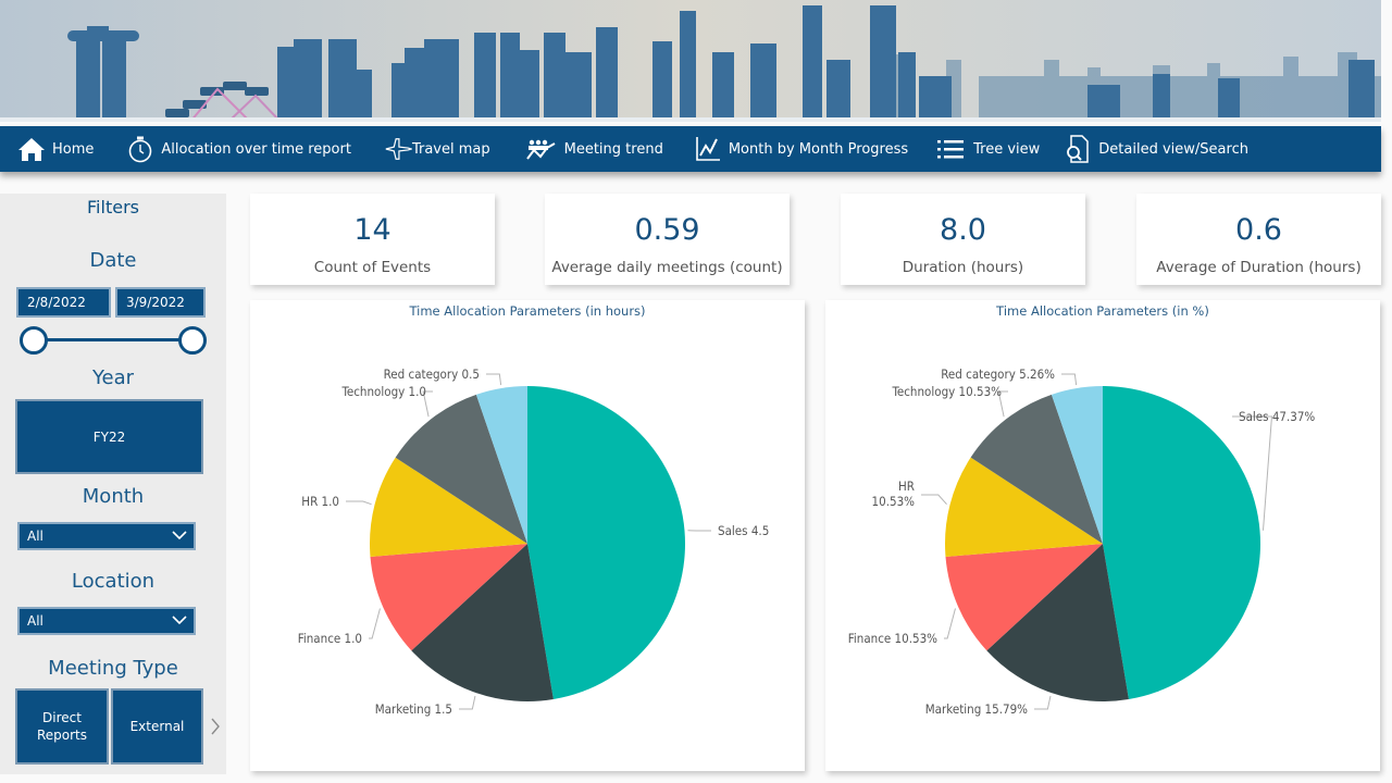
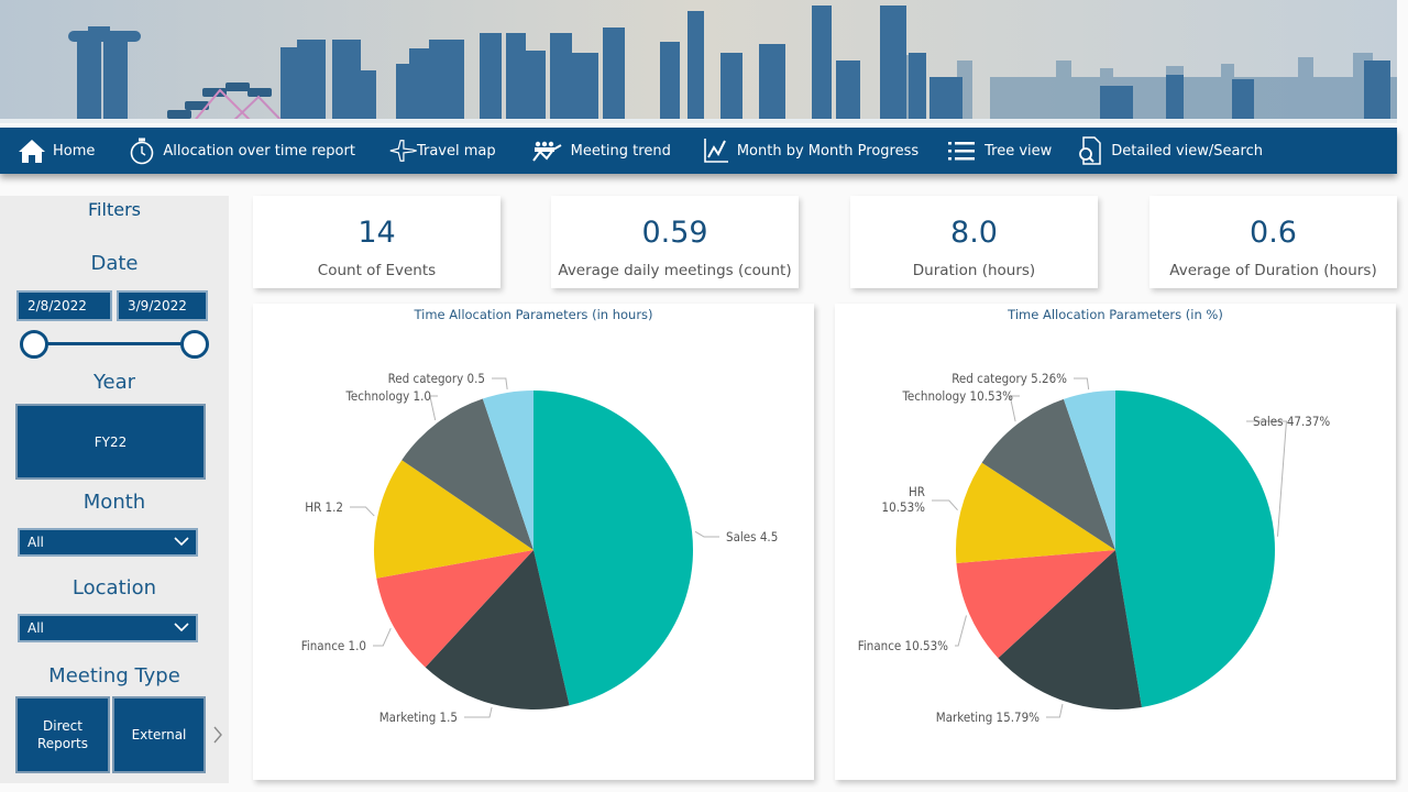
Time Allocation Parameters (in hours)/HR: 1.0 -> 1.2
